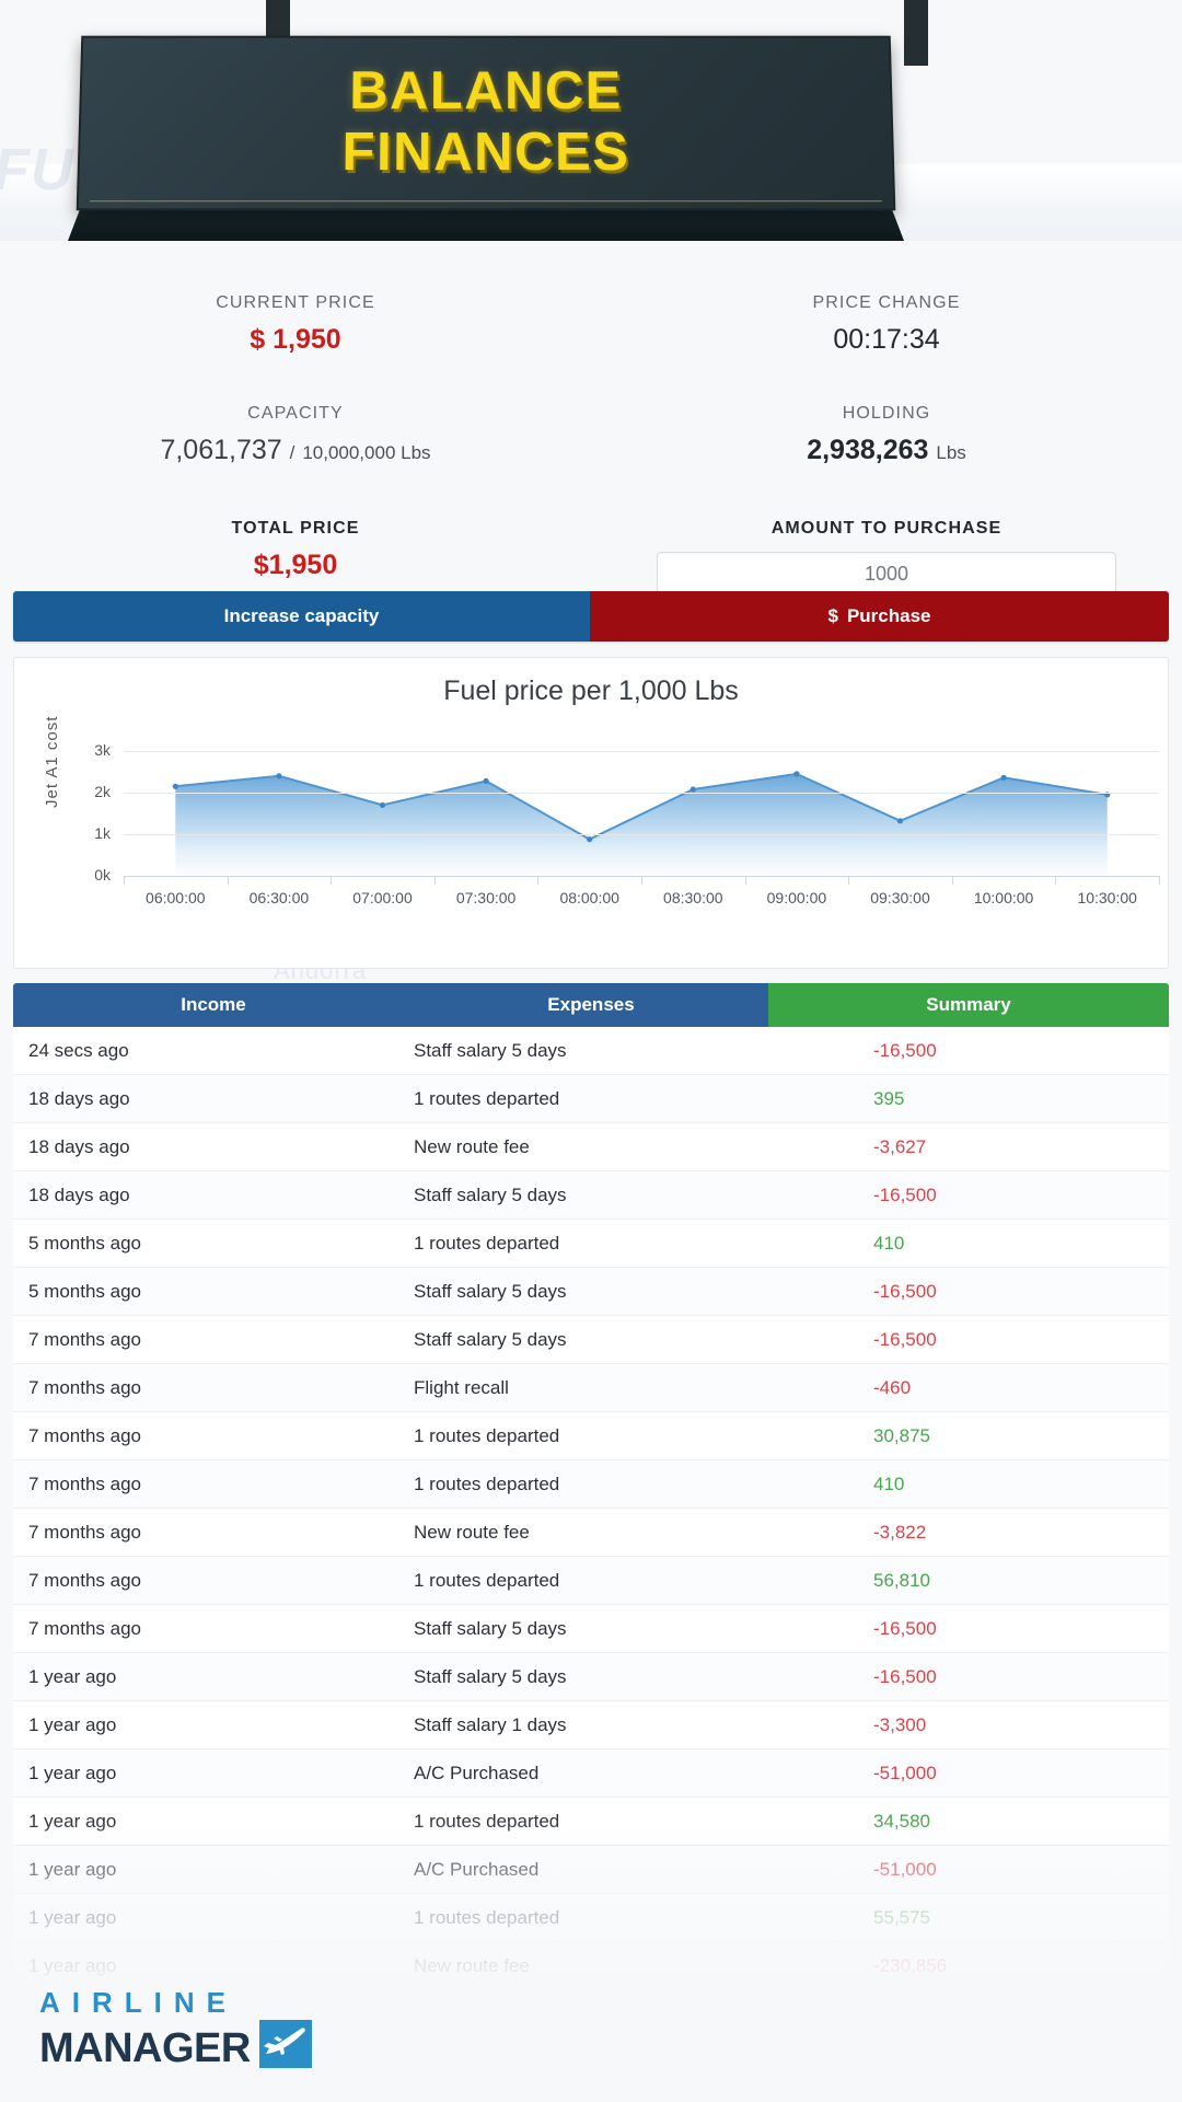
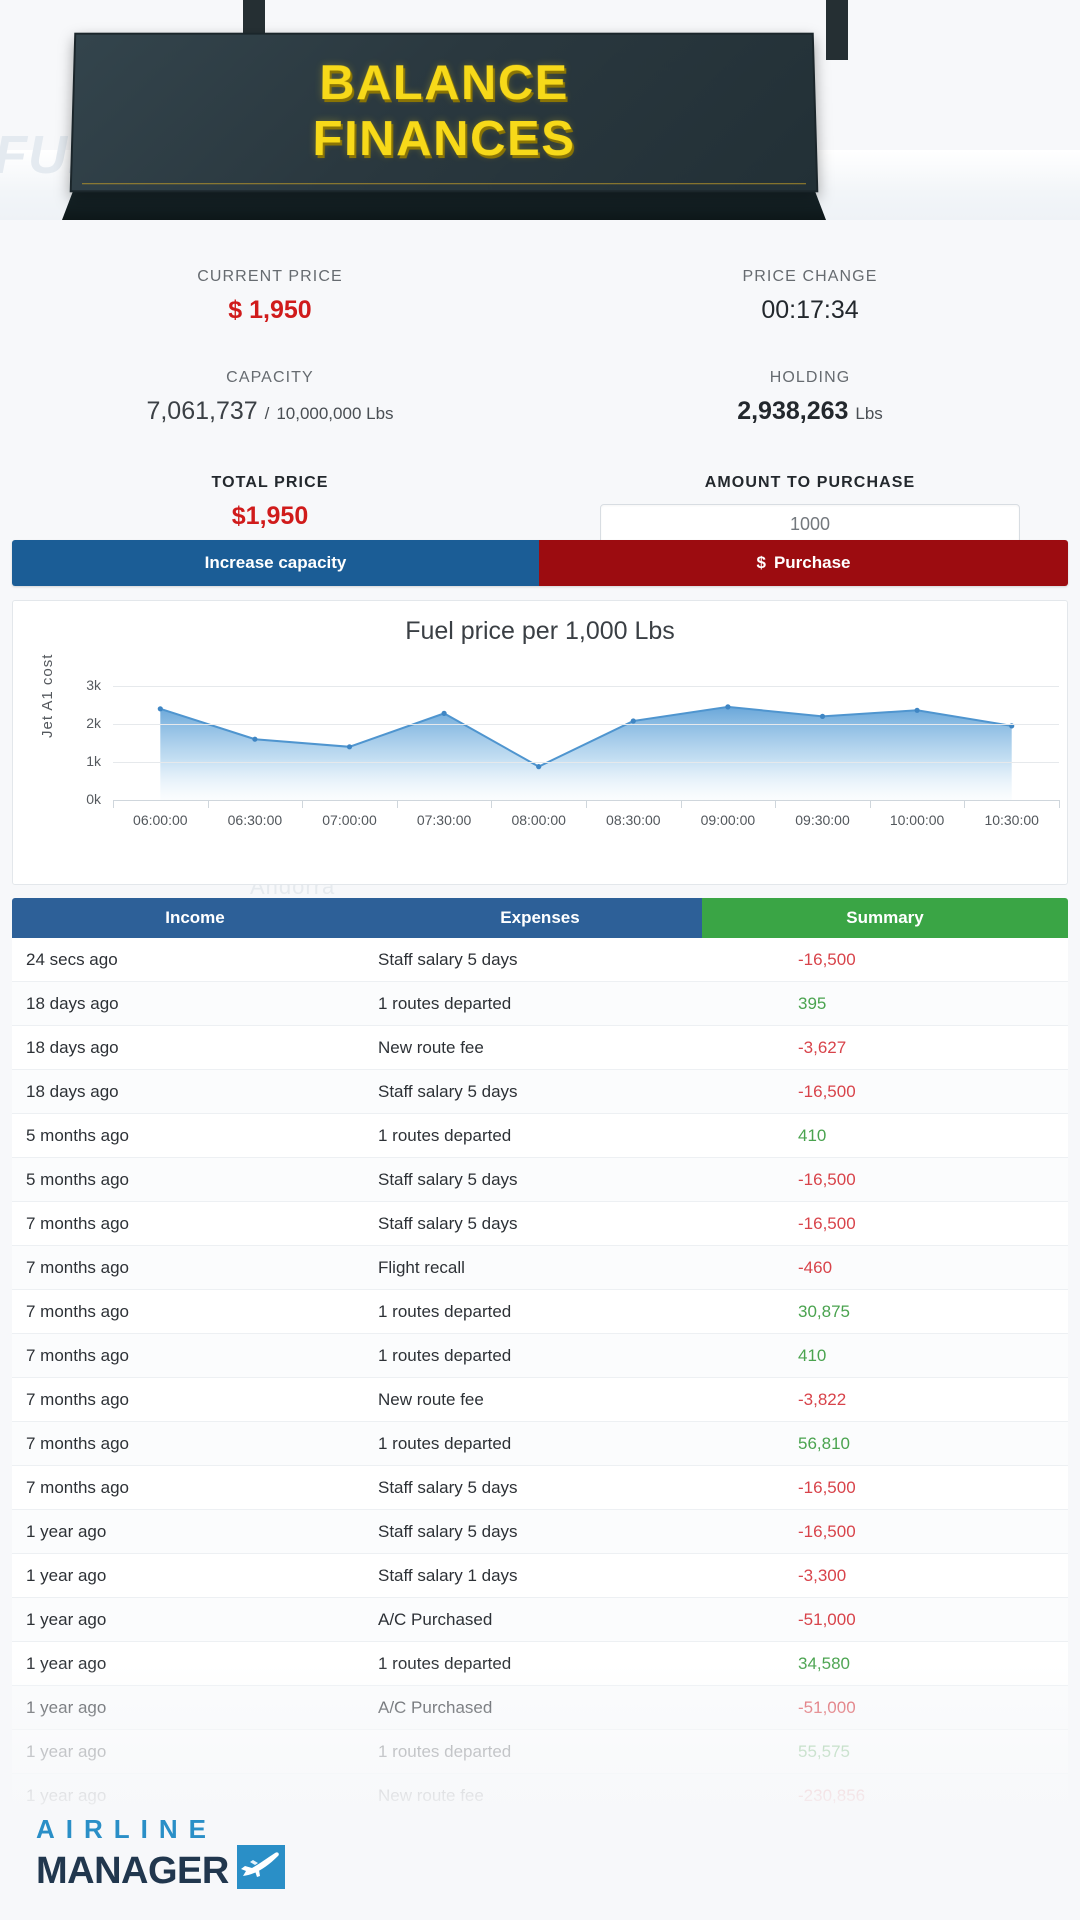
06:00:00: 2.2k -> 2.4k
06:30:00: 2.4k -> 1.6k
07:00:00: 1.7k -> 1.4k
09:30:00: 1.3k -> 2.2k
